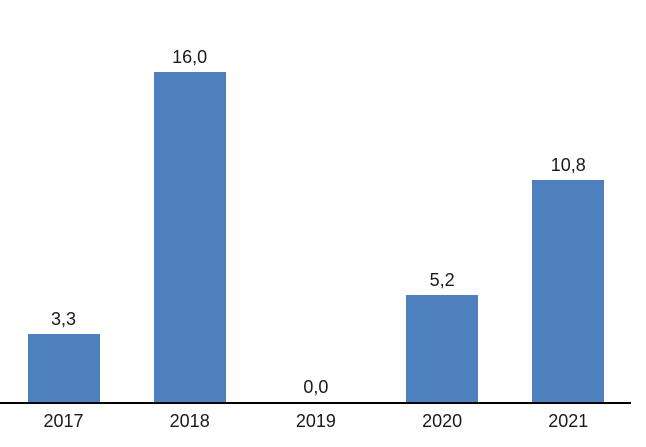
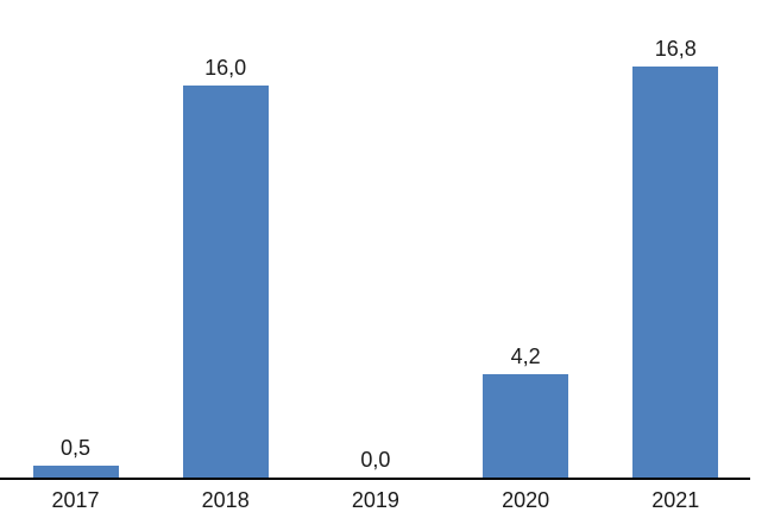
2017: 3,3 -> 0,5
2020: 5,2 -> 4,2
2021: 10,8 -> 16,8
